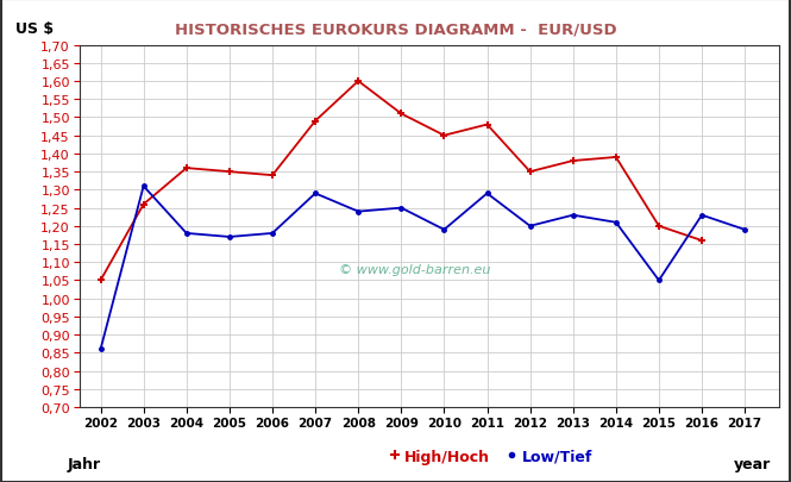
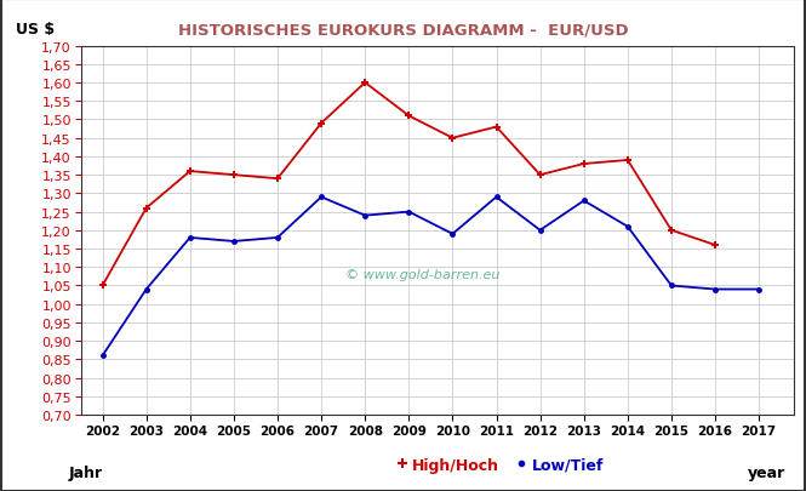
Low/Tief/2003: 1,31 -> 1,04
Low/Tief/2013: 1,23 -> 1,28
Low/Tief/2016: 1,23 -> 1,04
Low/Tief/2017: 1,19 -> 1,04
